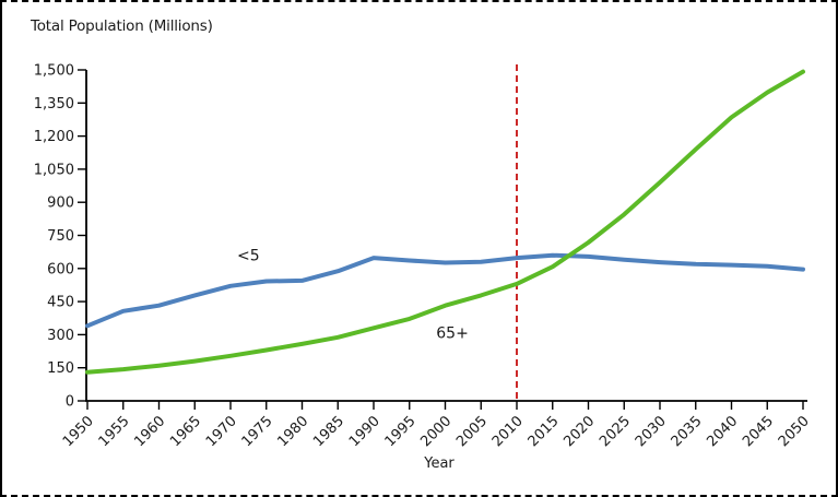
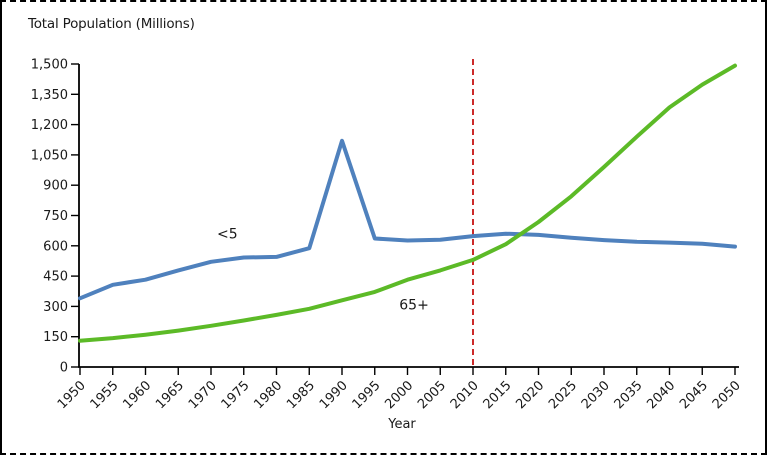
<5/1990: 650 -> 1120
